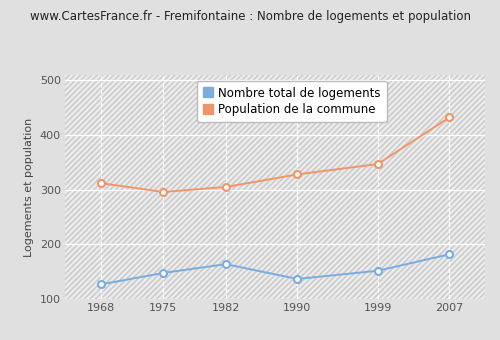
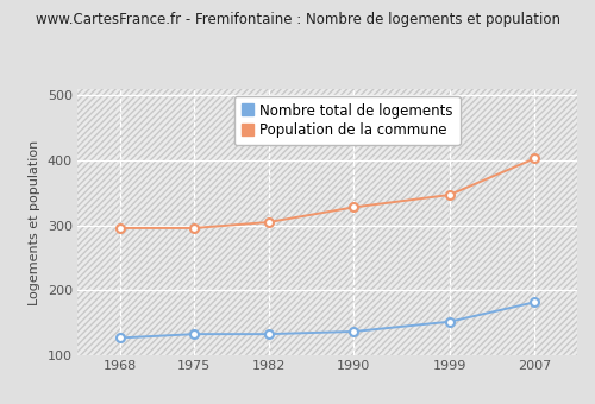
Population de la commune/1968: 312 -> 296
Nombre total de logements/1975: 148 -> 133
Nombre total de logements/1982: 164 -> 133
Population de la commune/2007: 432 -> 403
